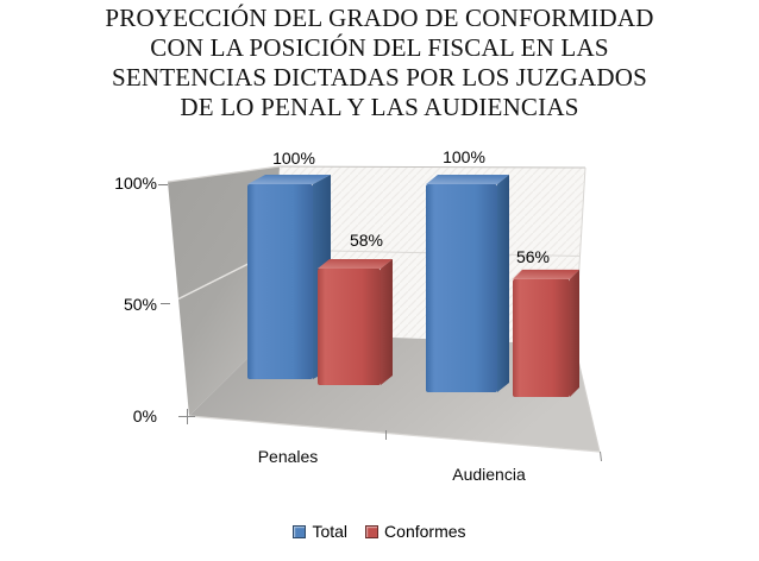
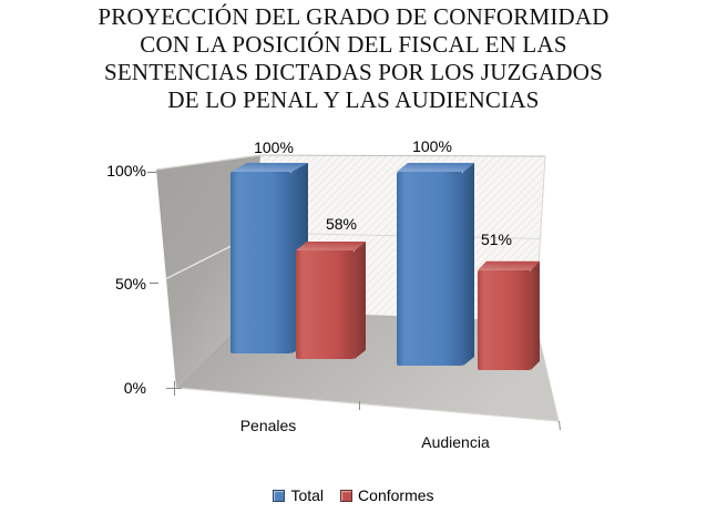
Conformes/Audiencia: 56% -> 51%
